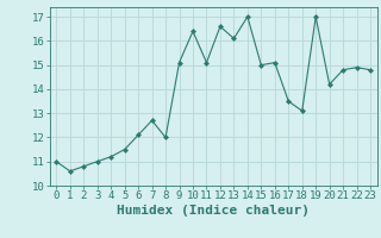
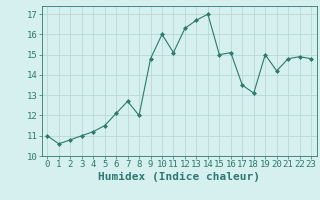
9: 15.1 -> 14.8
10: 16.4 -> 16.0
12: 16.6 -> 16.3
13: 16.1 -> 16.7
19: 17.0 -> 15.0
